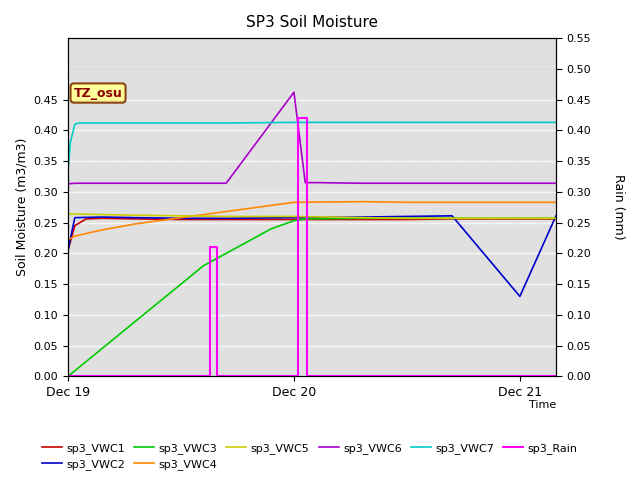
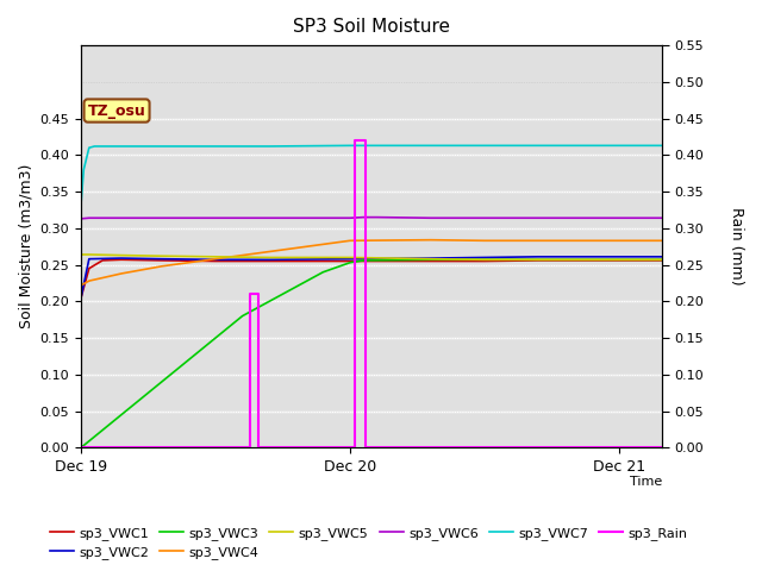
sp3_VWC6/Dec 20: 0.462 -> 0.314
sp3_VWC2/Dec 21: 0.130 -> 0.261
